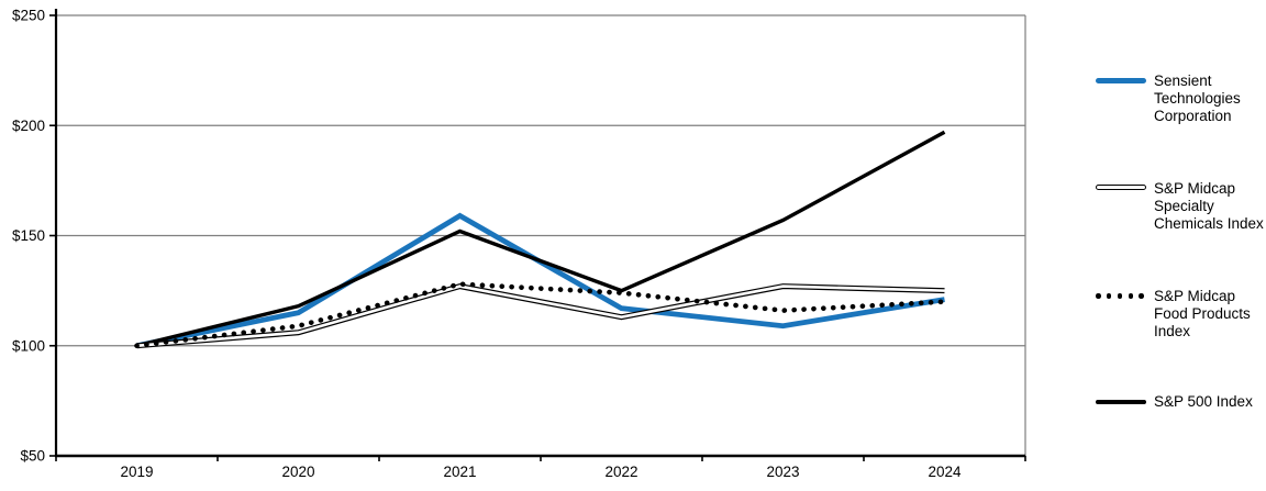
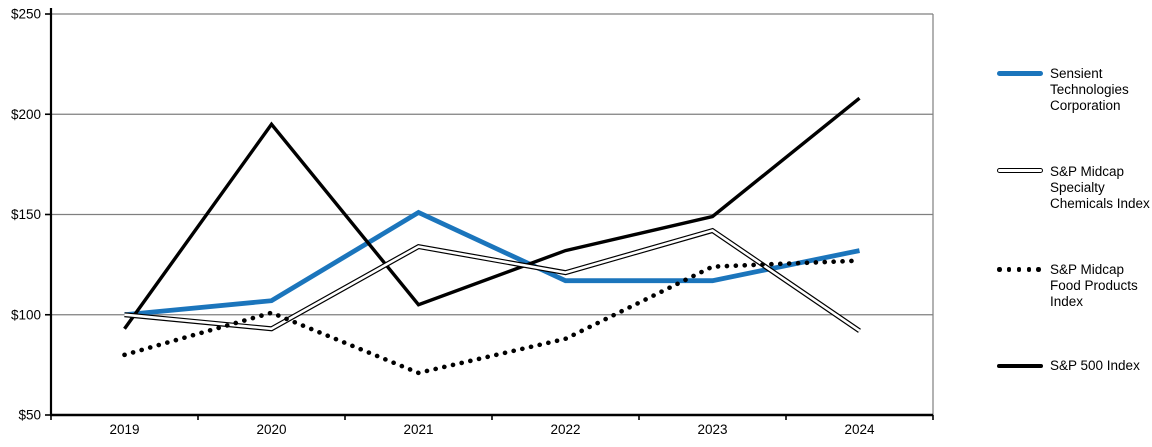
S&P Midcap Food Products Index/2019: $100 -> $80
S&P 500 Index/2019: $100 -> $93
Sensient Technologies Corporation/2020: $115 -> $107
S&P Midcap Specialty Chemicals Index/2020: $106 -> $93
S&P Midcap Food Products Index/2020: $109 -> $101
S&P 500 Index/2020: $118 -> $195
Sensient Technologies Corporation/2021: $159 -> $151
S&P Midcap Specialty Chemicals Index/2021: $127 -> $134
S&P Midcap Food Products Index/2021: $128 -> $71
S&P 500 Index/2021: $152 -> $105
S&P Midcap Specialty Chemicals Index/2022: $113 -> $121
S&P Midcap Food Products Index/2022: $124 -> $88
S&P 500 Index/2022: $125 -> $132
Sensient Technologies Corporation/2023: $109 -> $117
S&P Midcap Specialty Chemicals Index/2023: $127 -> $142
S&P Midcap Food Products Index/2023: $116 -> $124
S&P 500 Index/2023: $157 -> $149
Sensient Technologies Corporation/2024: $121 -> $132
S&P Midcap Specialty Chemicals Index/2024: $125 -> $92
S&P Midcap Food Products Index/2024: $120 -> $127
S&P 500 Index/2024: $197 -> $208
